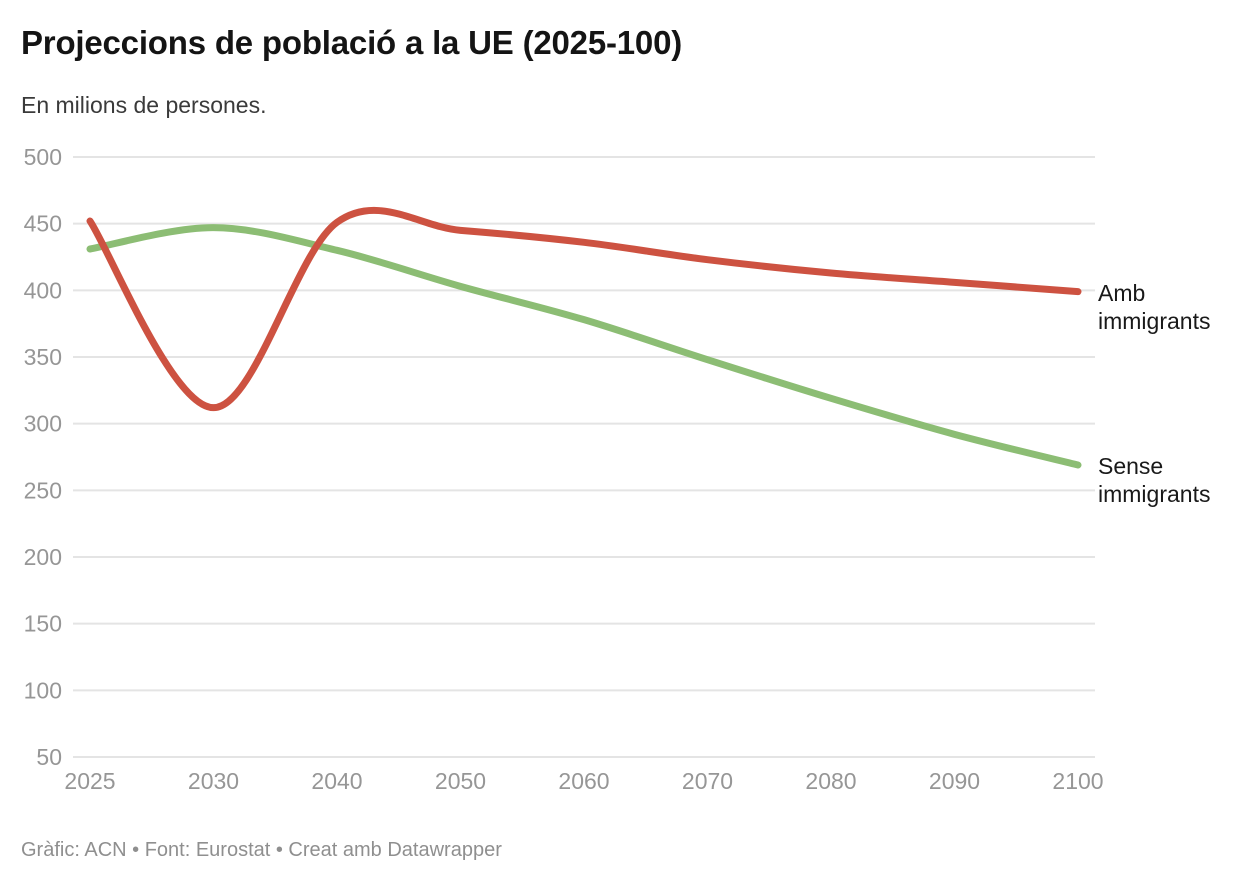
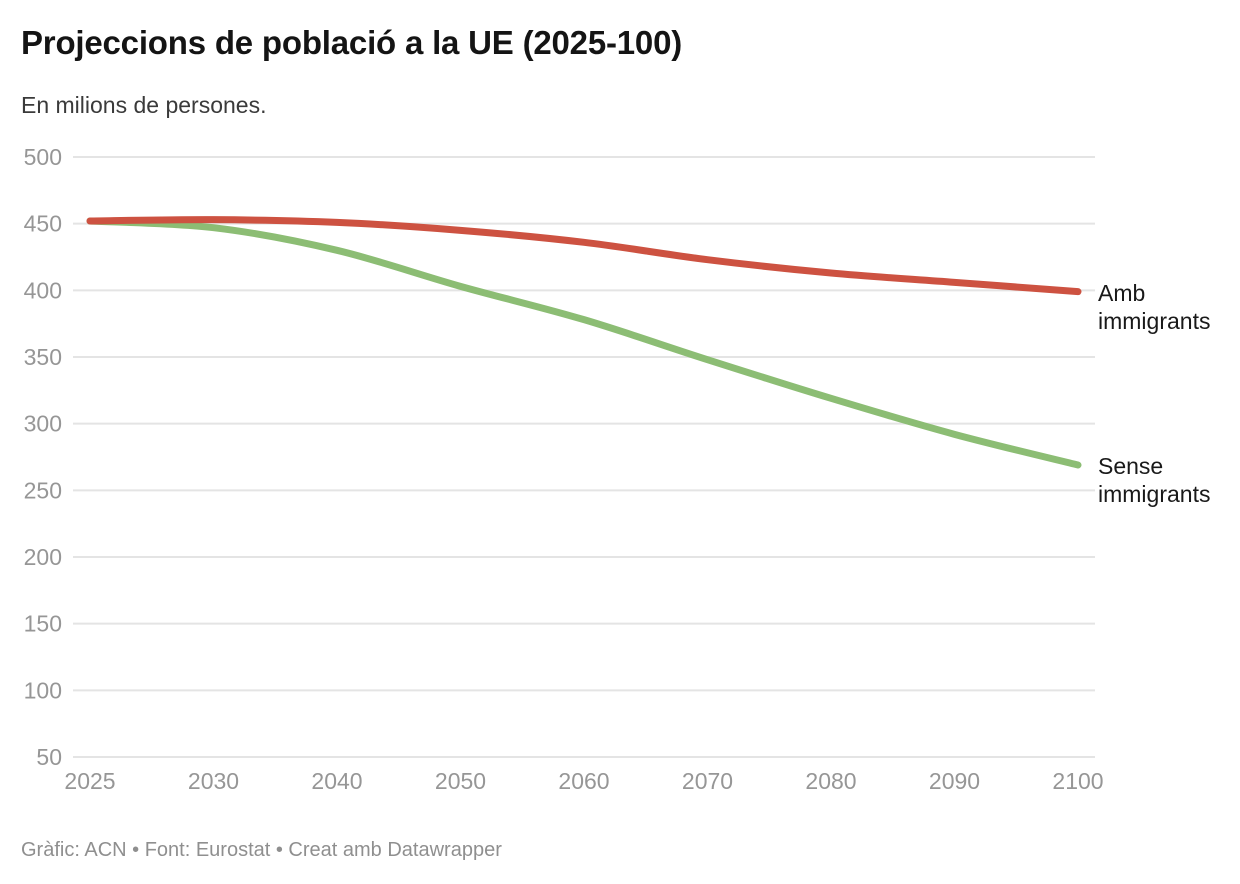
Sense immigrants/2025: 431 -> 452
Amb immigrants/2030: 312 -> 453
